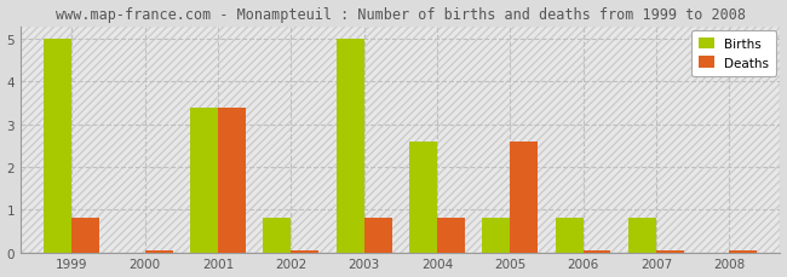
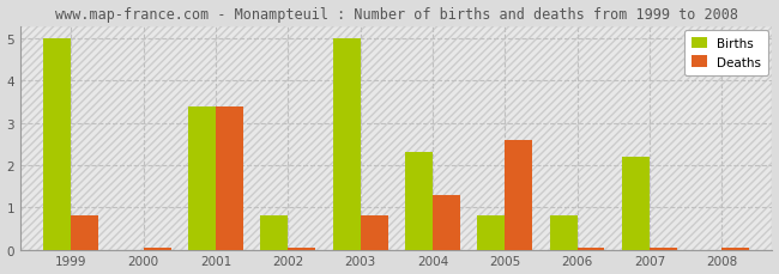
Births/2004: 2.6 -> 2.3
Deaths/2004: 0.80 -> 1.30
Births/2007: 0.8 -> 2.2
